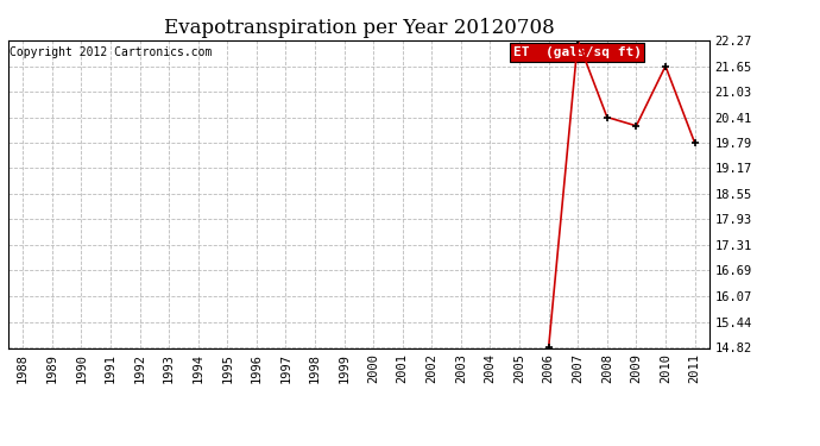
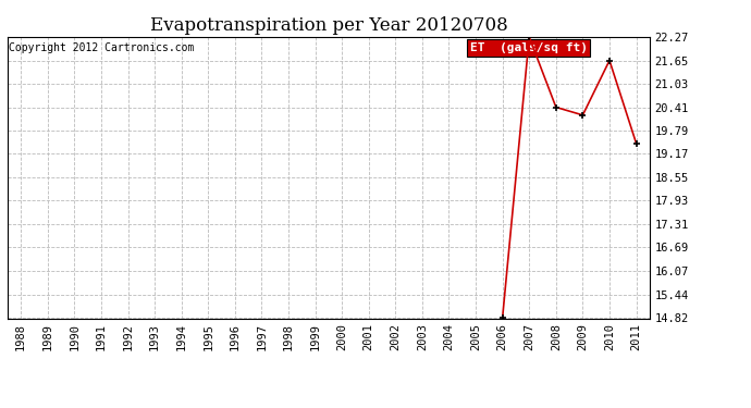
2011: 19.79 -> 19.45
